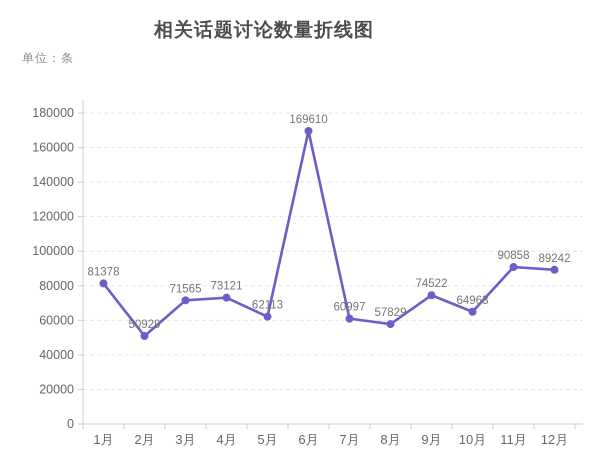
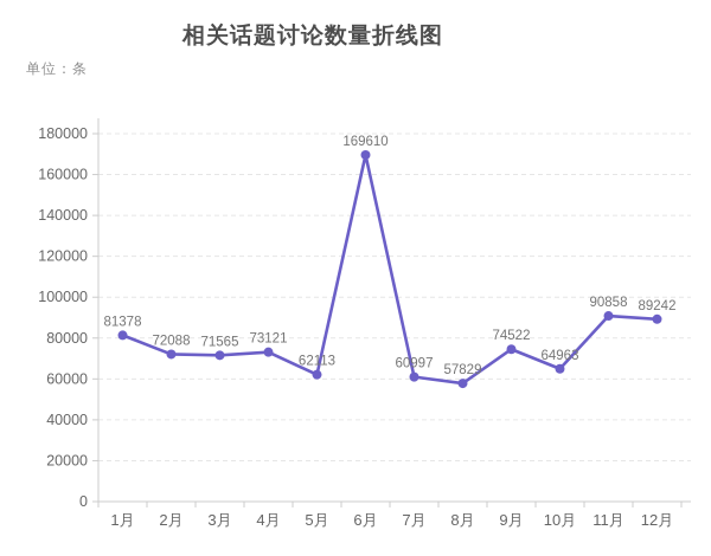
2月: 50929 -> 72088
